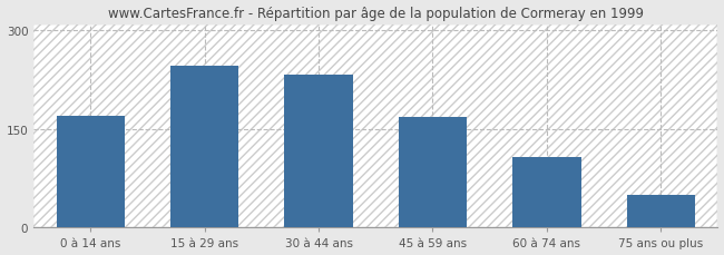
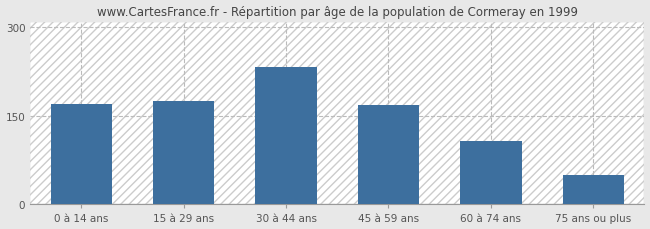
15 à 29 ans: 246 -> 175
